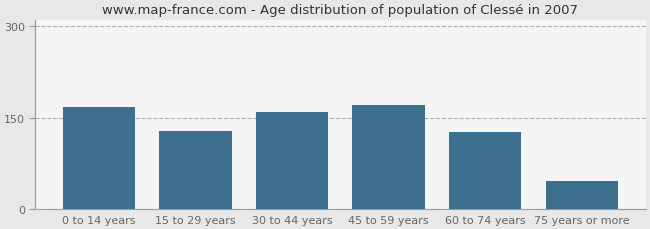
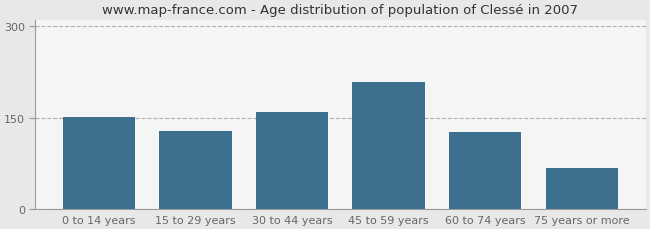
0 to 14 years: 168 -> 152
45 to 59 years: 171 -> 208
75 years or more: 47 -> 68
